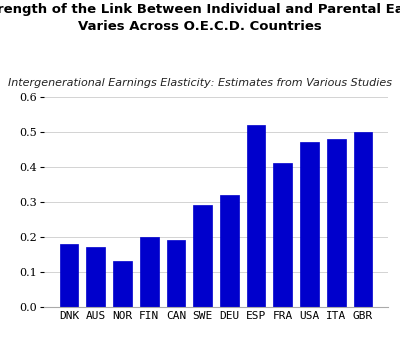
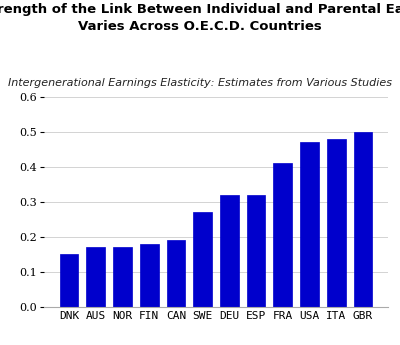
DNK: 0.18 -> 0.15
NOR: 0.13 -> 0.17
FIN: 0.20 -> 0.18
SWE: 0.29 -> 0.27
ESP: 0.52 -> 0.32
